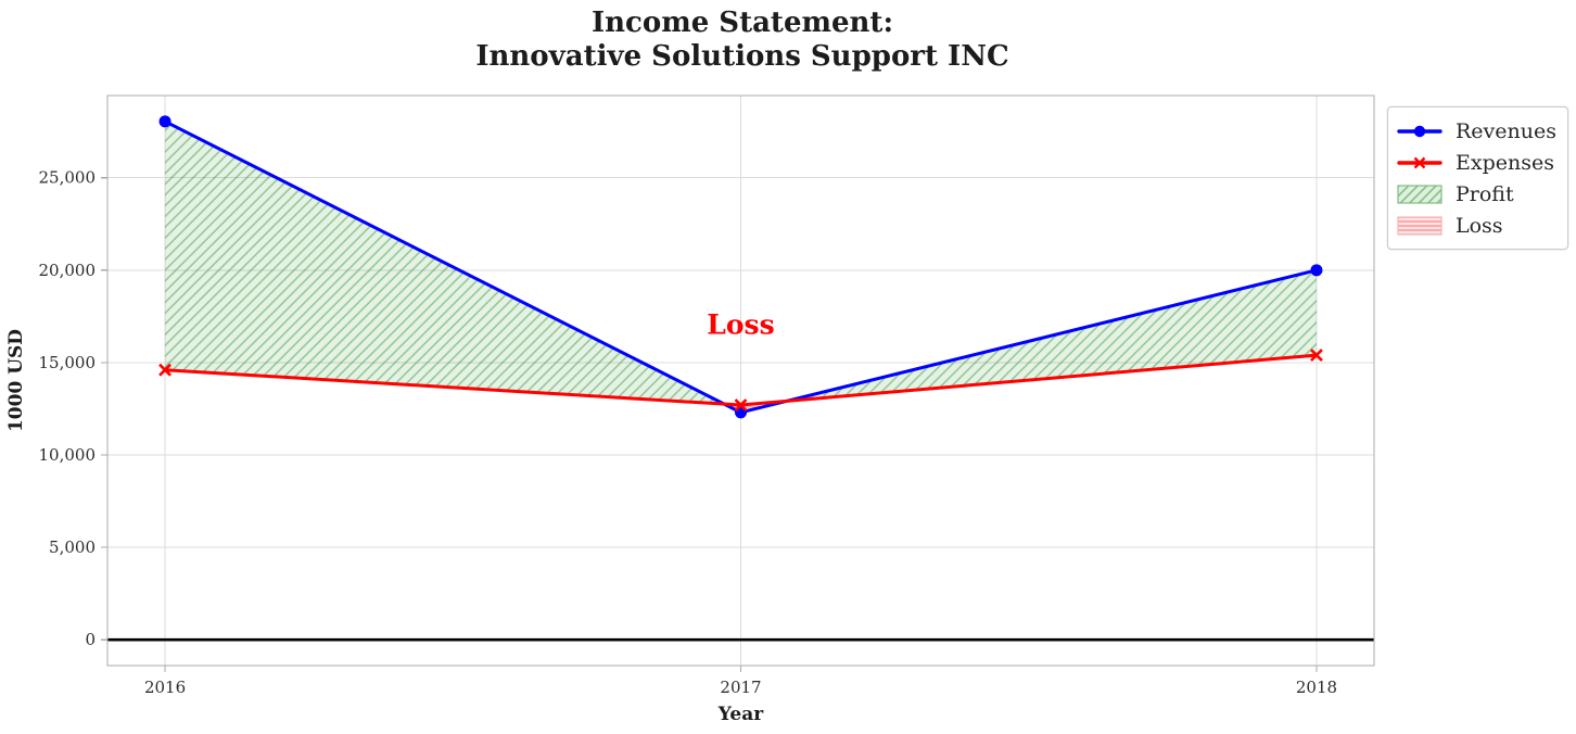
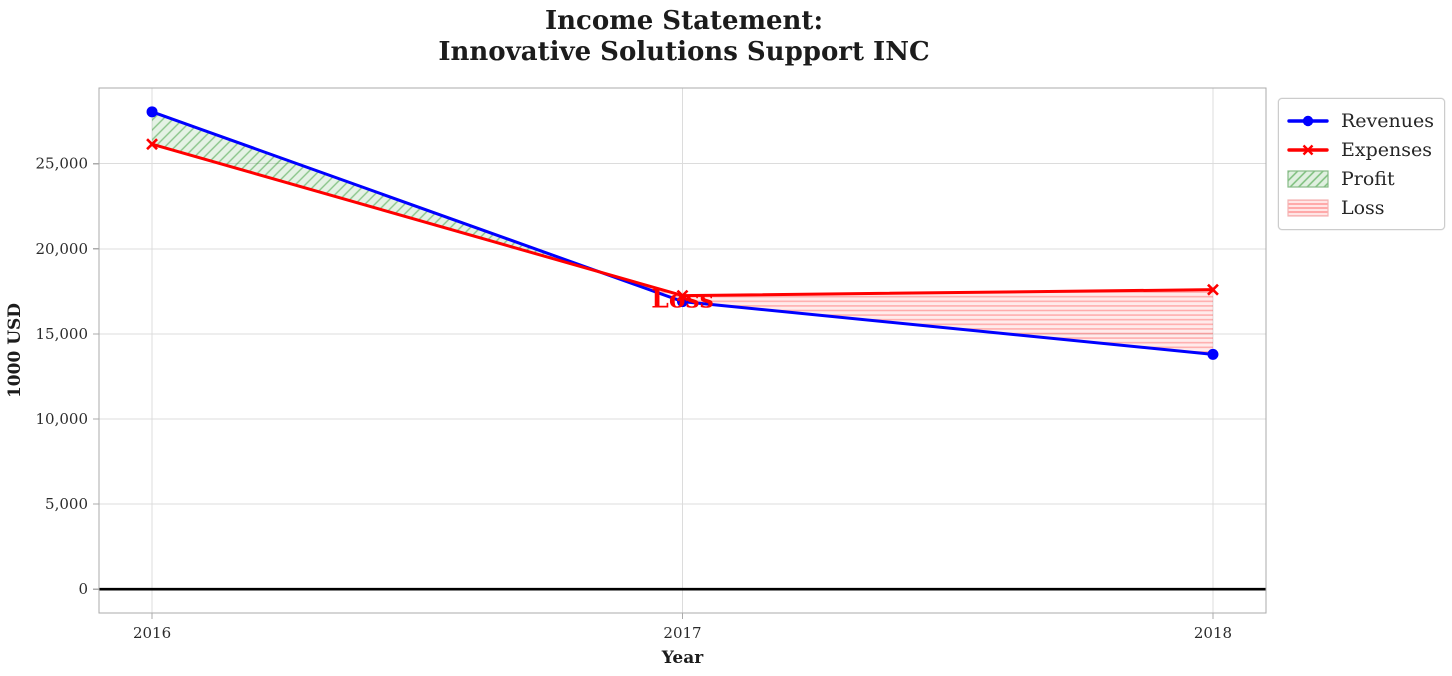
Expenses/2016: 14600 -> 26200
Revenues/2017: 12300 -> 16900
Expenses/2017: 12700 -> 17200
Revenues/2018: 20000 -> 13800
Expenses/2018: 15400 -> 17600
